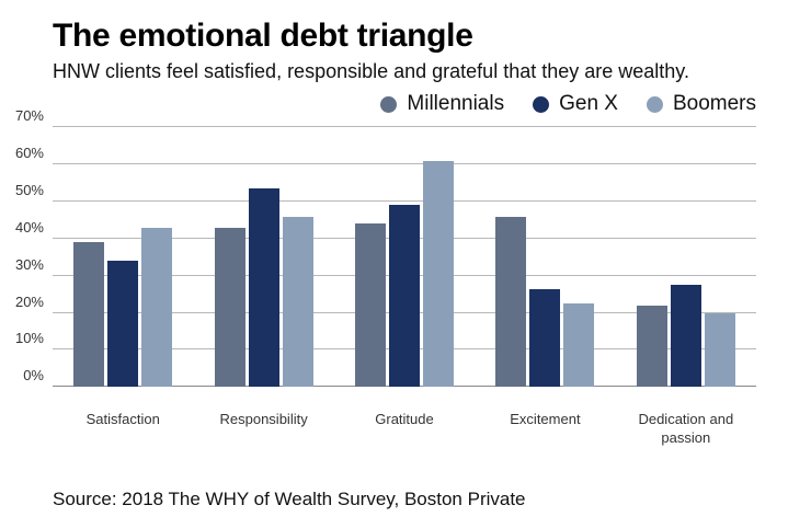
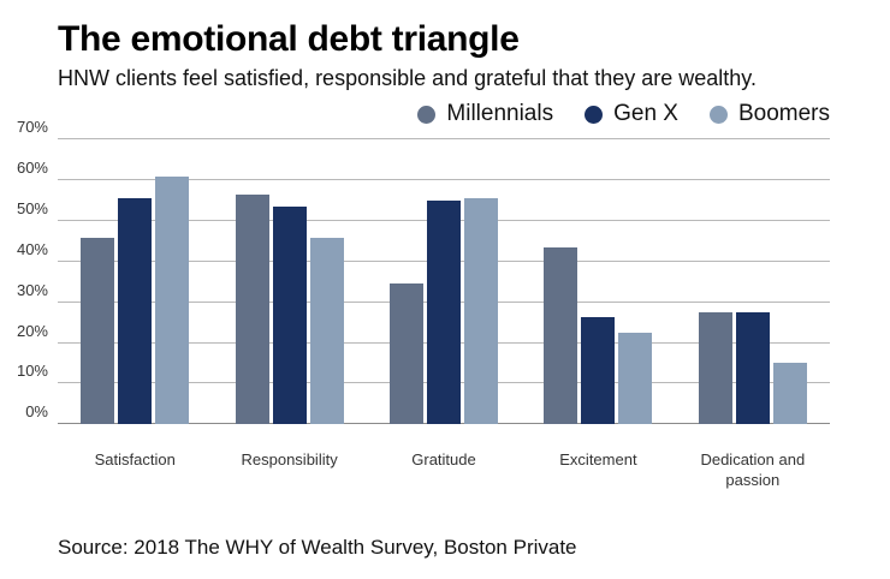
Millennials/Satisfaction: 39% -> 46%
Gen X/Satisfaction: 34% -> 56%
Boomers/Satisfaction: 43% -> 61%
Millennials/Responsibility: 43% -> 56%
Millennials/Gratitude: 44% -> 34%
Gen X/Gratitude: 49% -> 55%
Boomers/Gratitude: 61% -> 56%
Millennials/Excitement: 46% -> 44%
Millennials/Dedication and passion: 22% -> 28%
Boomers/Dedication and passion: 20% -> 15%
